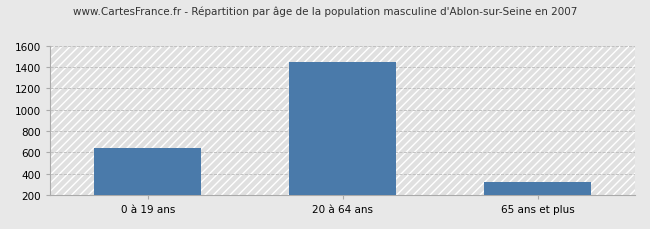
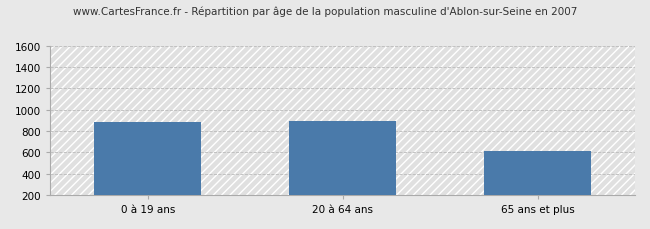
0 à 19 ans: 640 -> 880
20 à 64 ans: 1440 -> 890
65 ans et plus: 320 -> 610
